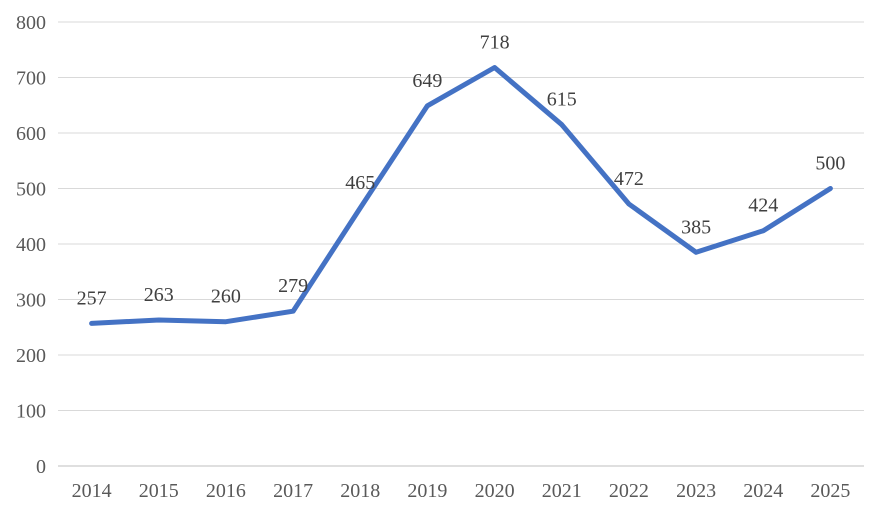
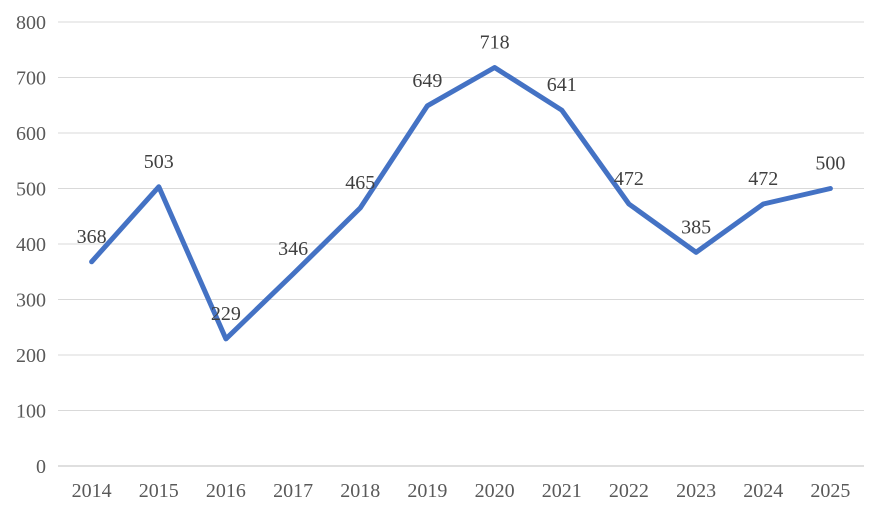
2014: 257 -> 368
2015: 263 -> 503
2016: 260 -> 229
2017: 279 -> 346
2021: 615 -> 641
2024: 424 -> 472
